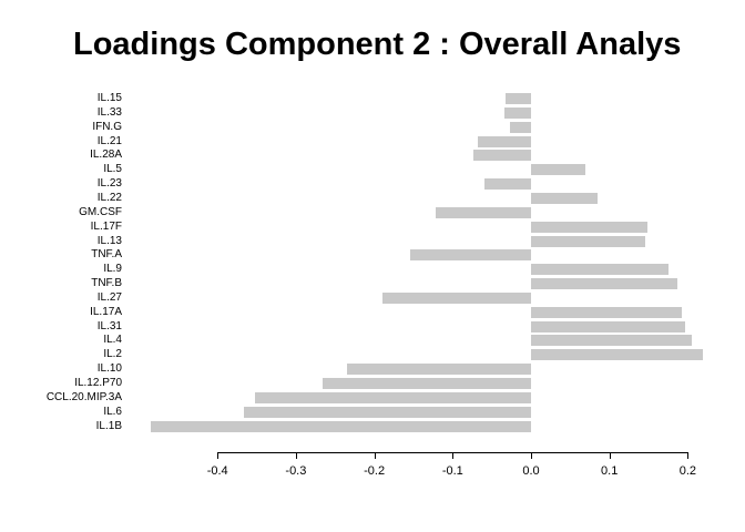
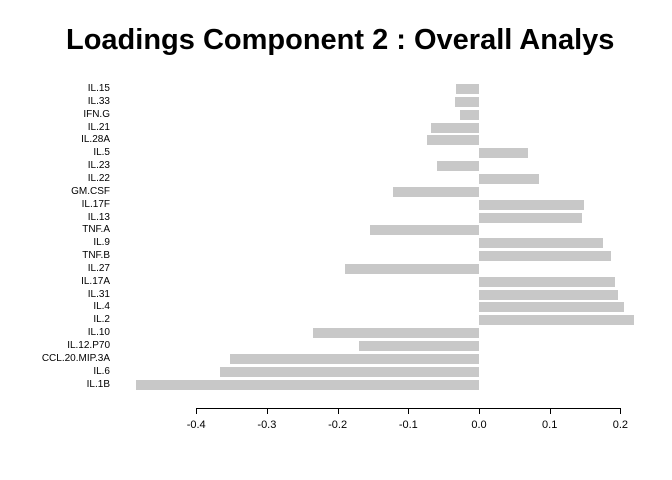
IL.12.P70: -0.27 -> -0.17
